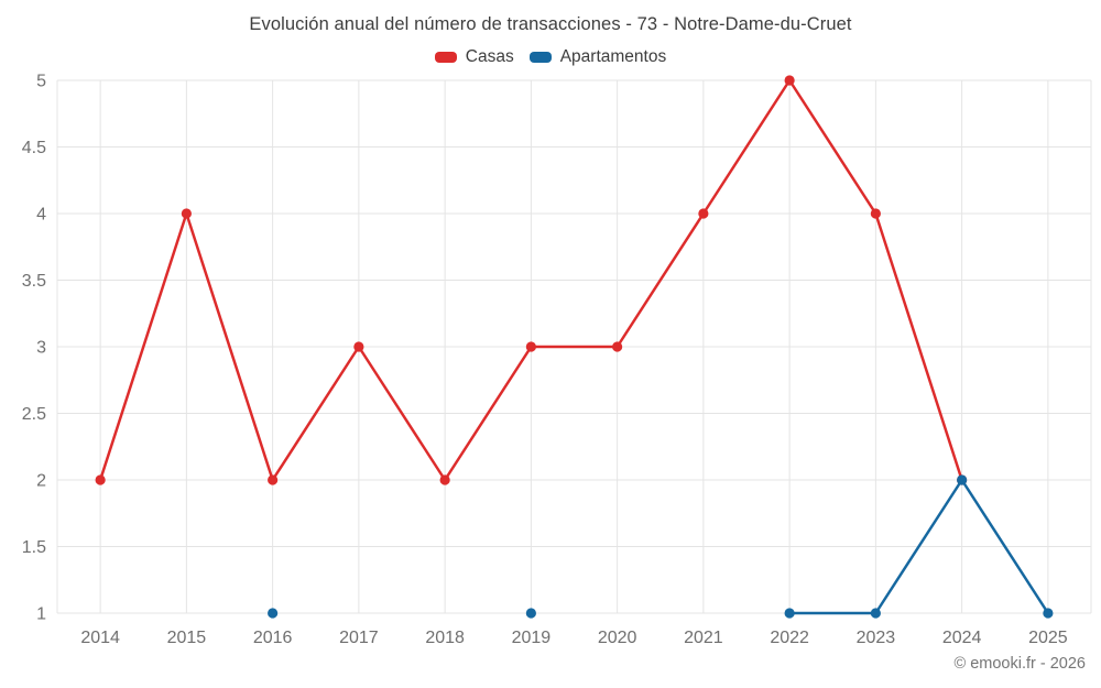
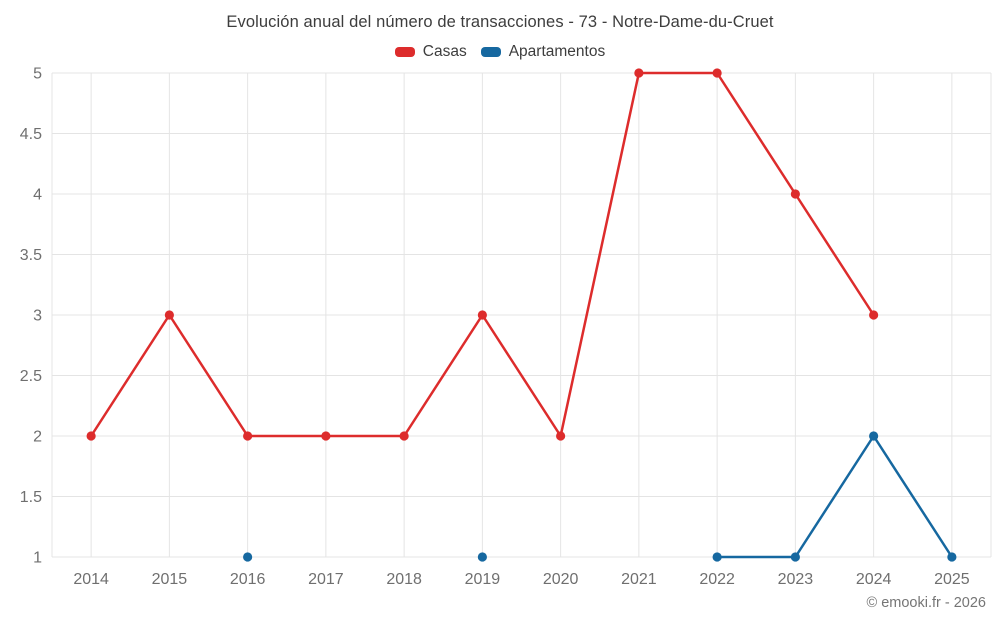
Casas/2015: 4 -> 3
Casas/2017: 3 -> 2
Casas/2020: 3 -> 2
Casas/2021: 4 -> 5
Casas/2024: 2 -> 3
